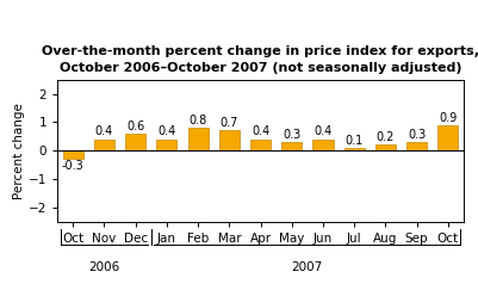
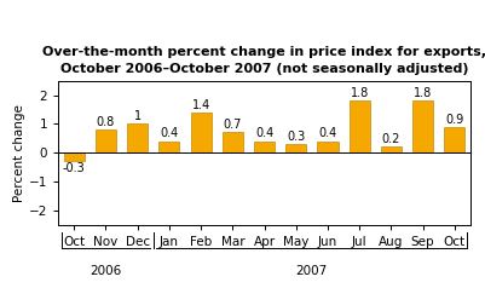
Nov: 0.4 -> 0.8
Dec: 0.6 -> 1
Feb: 0.8 -> 1.4
Jul: 0.1 -> 1.8
Sep: 0.3 -> 1.8
